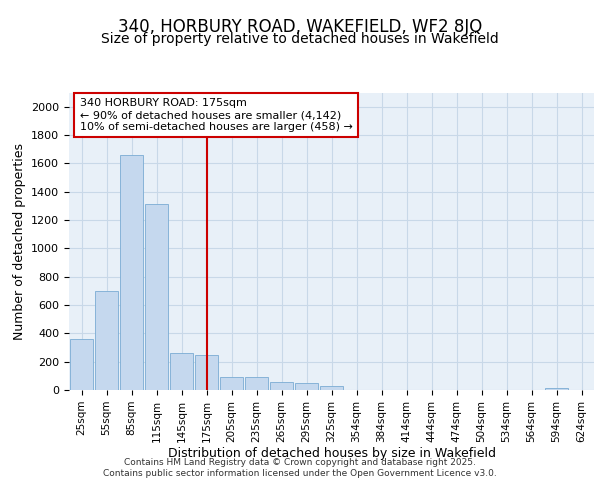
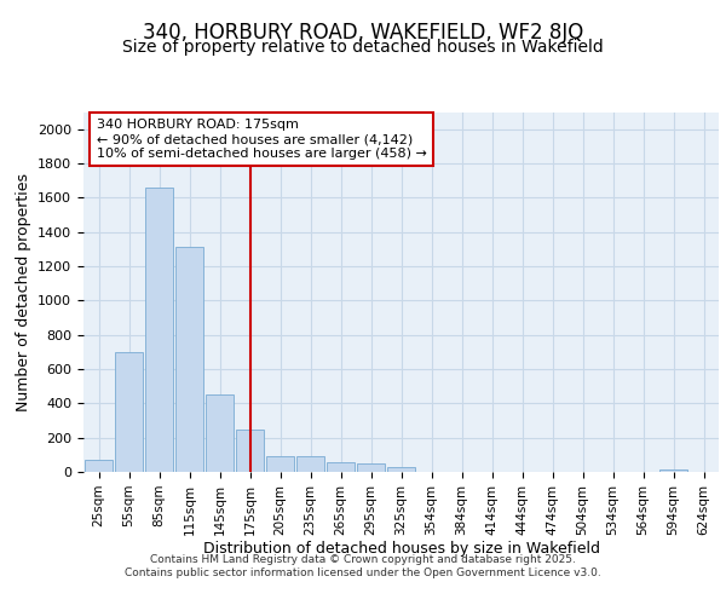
25sqm: 360 -> 70
145sqm: 260 -> 450
